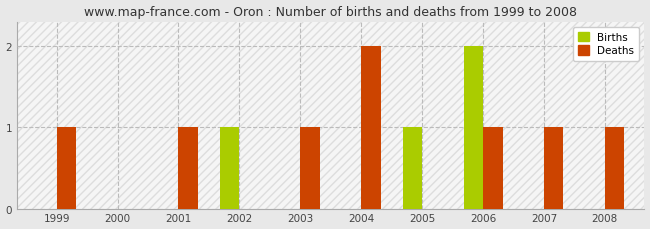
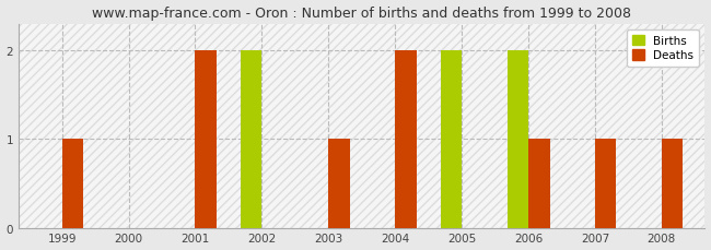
Deaths/2001: 1 -> 2
Births/2002: 1 -> 2
Births/2005: 1 -> 2
